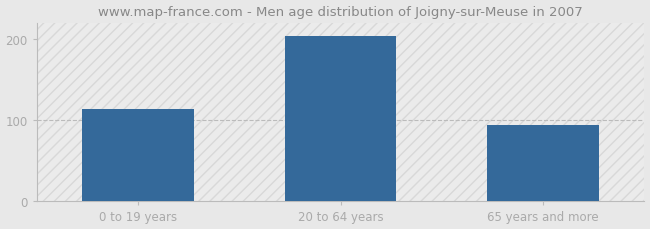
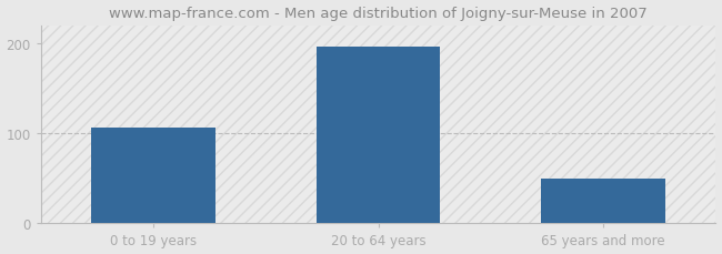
0 to 19 years: 114 -> 106
20 to 64 years: 204 -> 197
65 years and more: 94 -> 50
